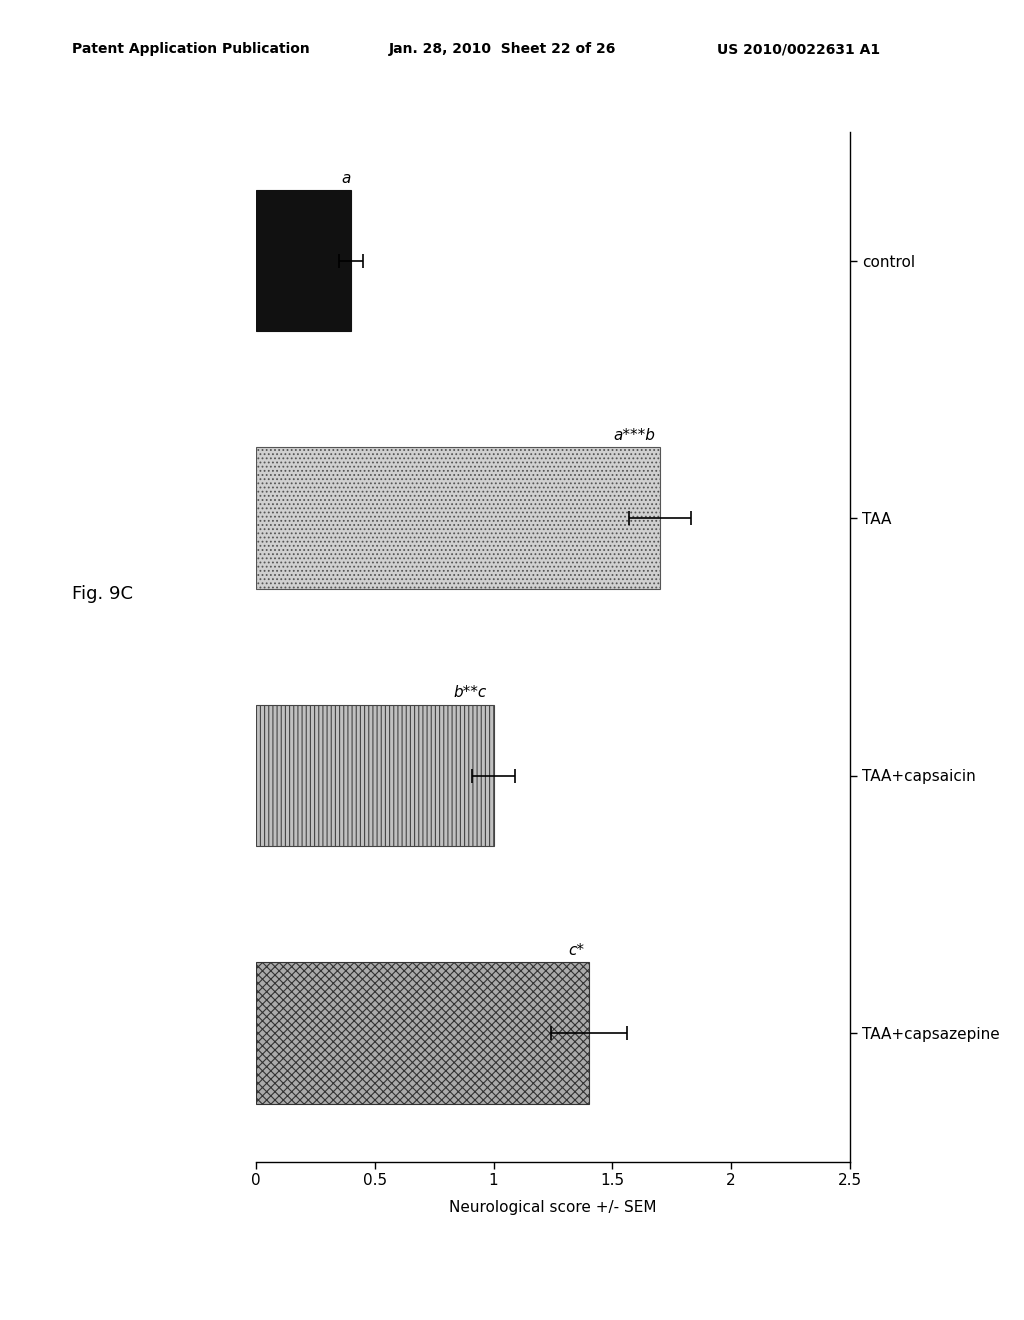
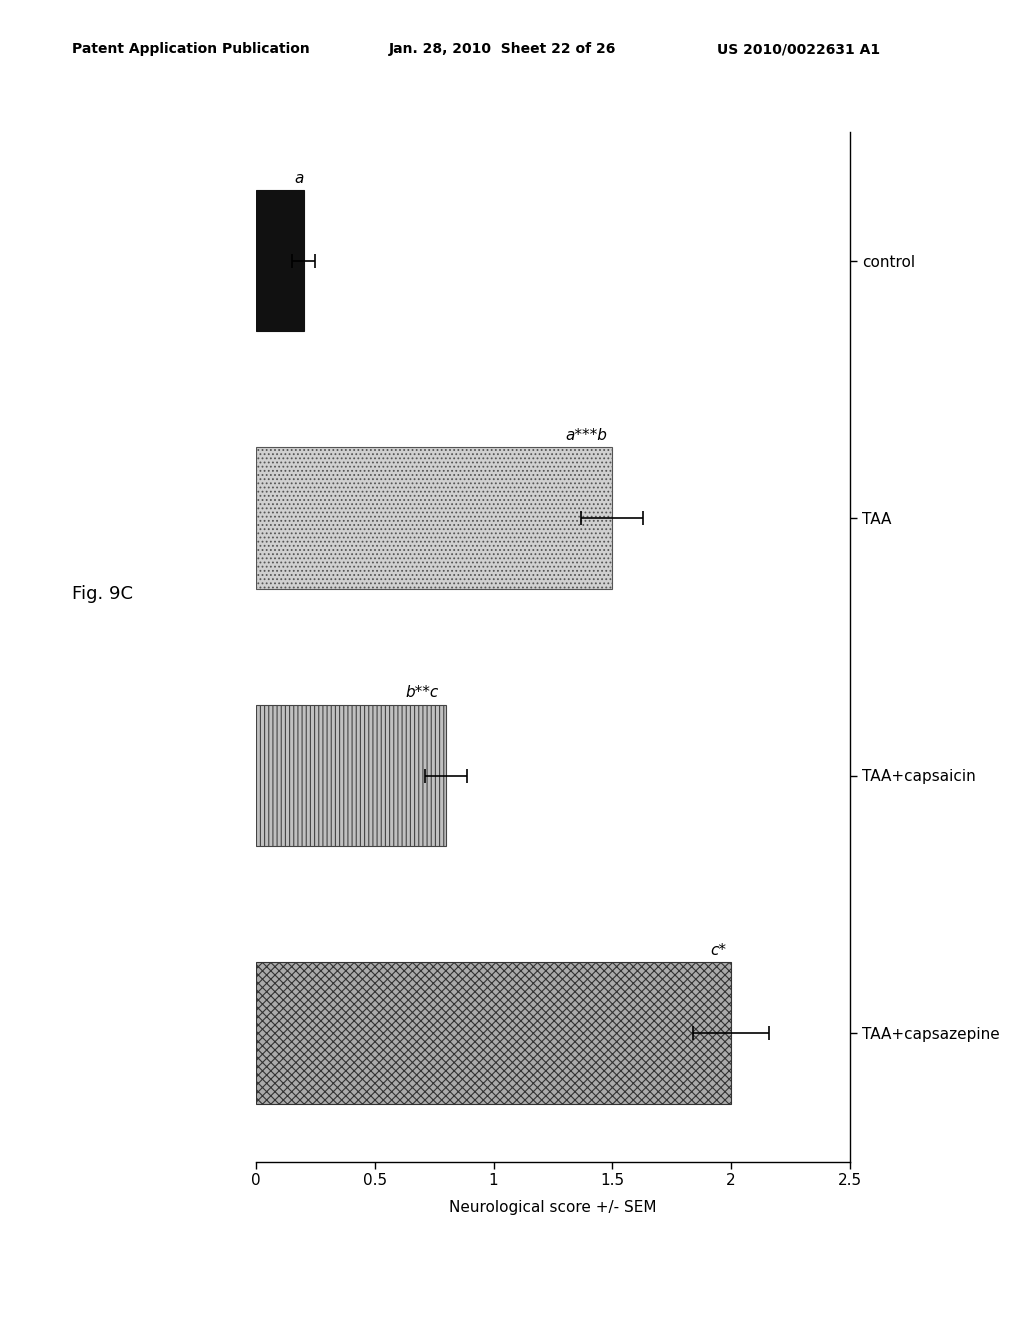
control: 0.4 -> 0.2
TAA: 1.7 -> 1.5
TAA+capsaicin: 1.0 -> 0.8
TAA+capsazepine: 1.4 -> 2.0
